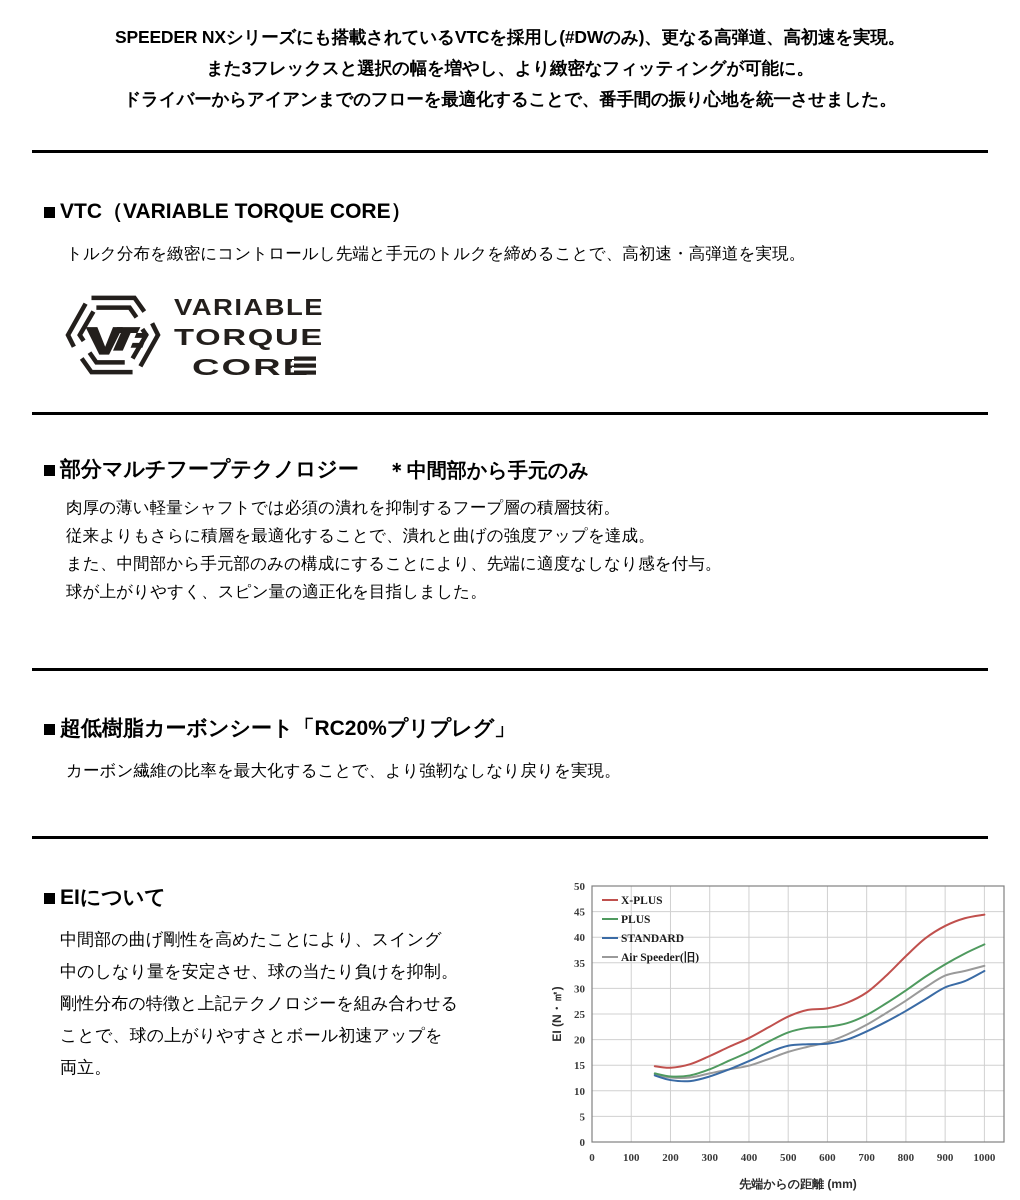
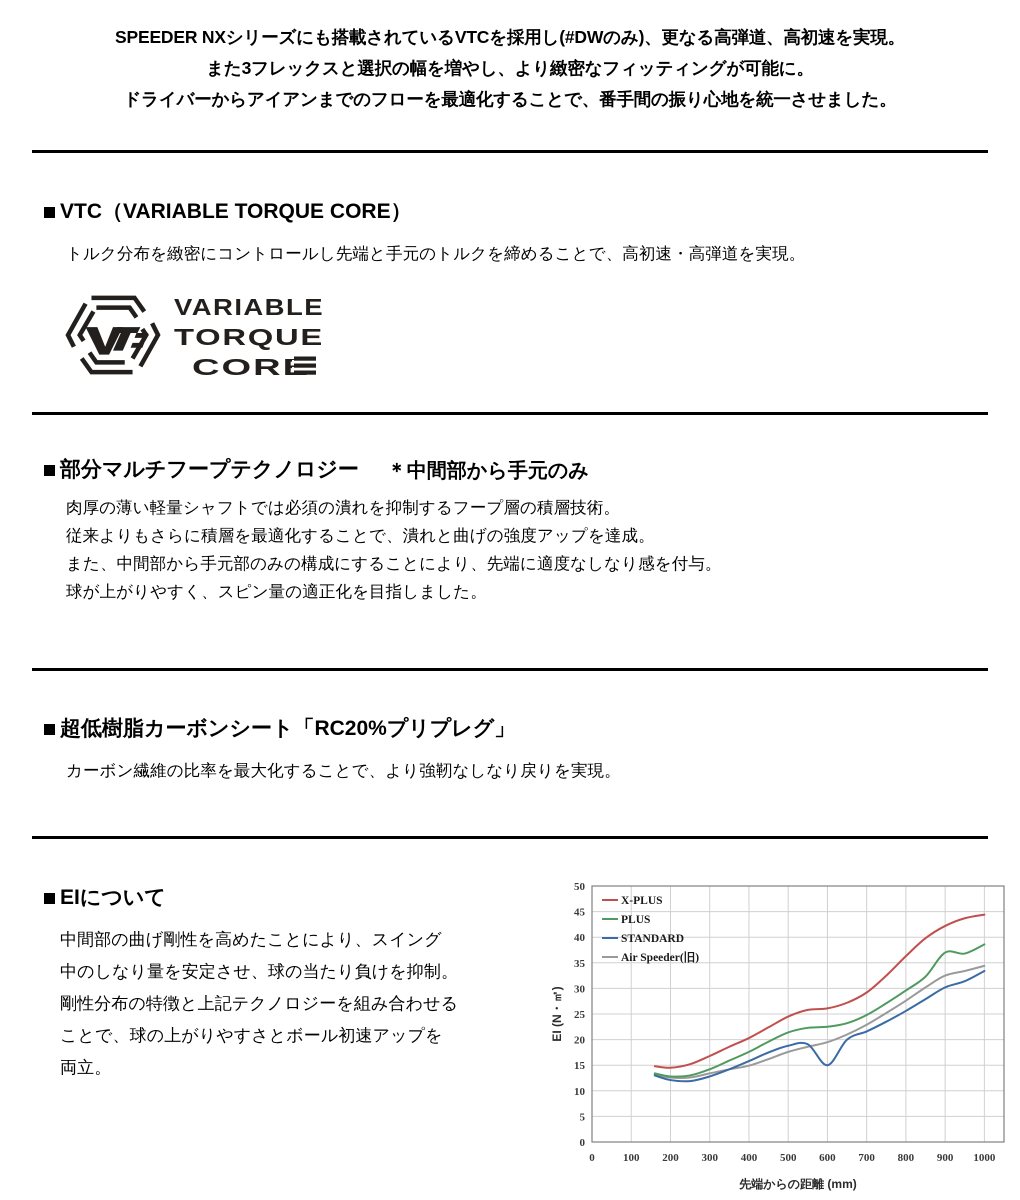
STANDARD/600: 19 -> 15
PLUS/900: 35 -> 37
